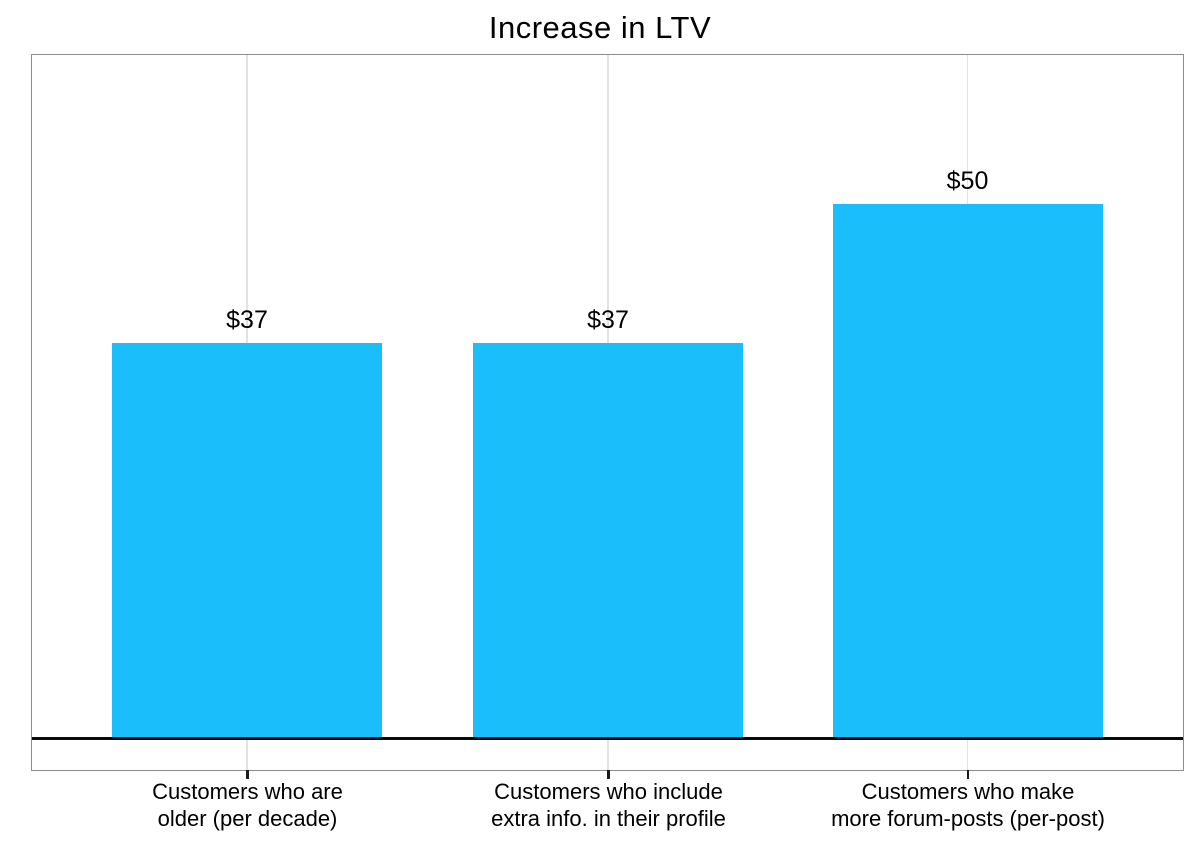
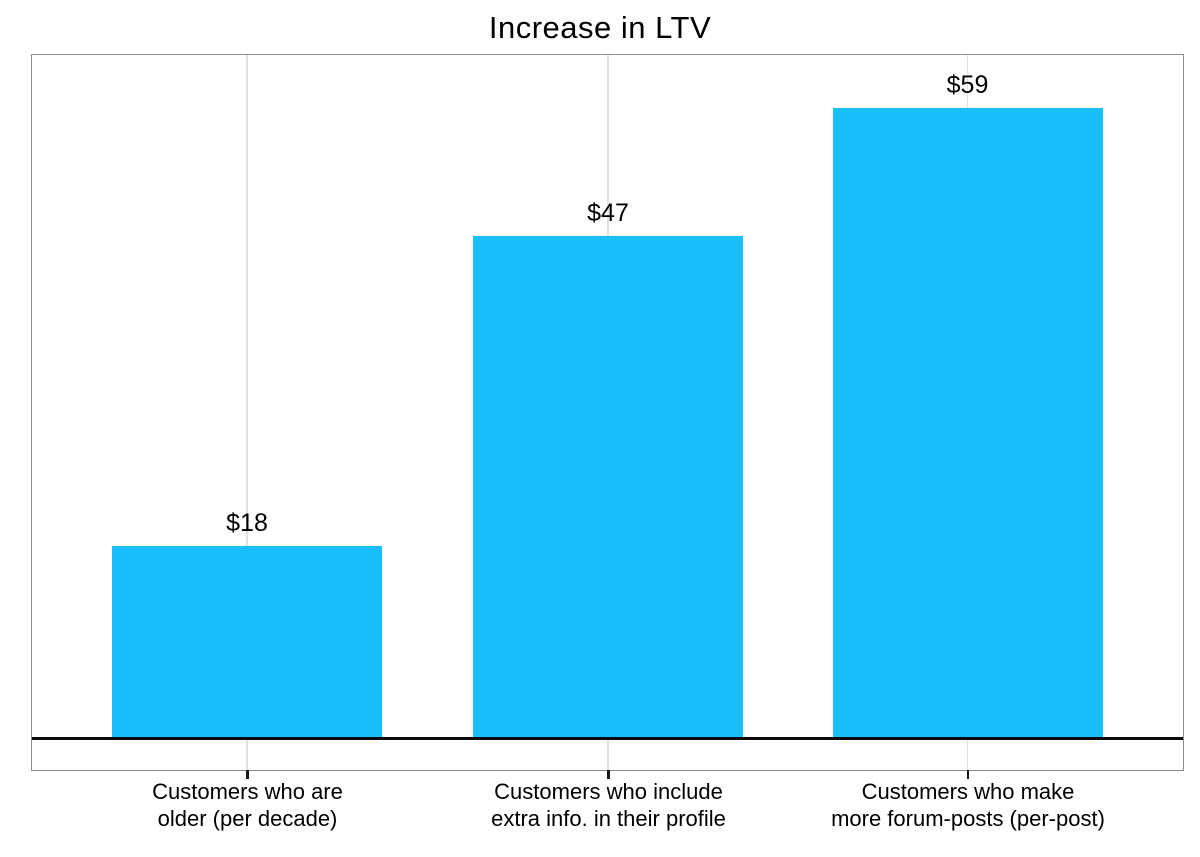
Customers who are older (per decade): $37 -> $18
Customers who include extra info. in their profile: $37 -> $47
Customers who make more forum-posts (per-post): $50 -> $59
